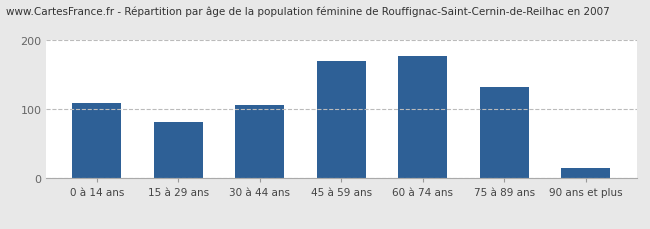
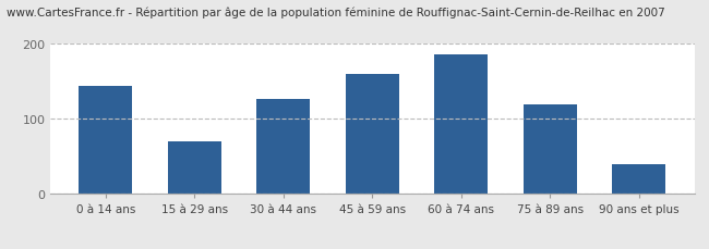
0 à 14 ans: 110 -> 144
15 à 29 ans: 82 -> 70
30 à 44 ans: 106 -> 126
45 à 59 ans: 170 -> 160
60 à 74 ans: 178 -> 186
75 à 89 ans: 132 -> 120
90 ans et plus: 15 -> 40
